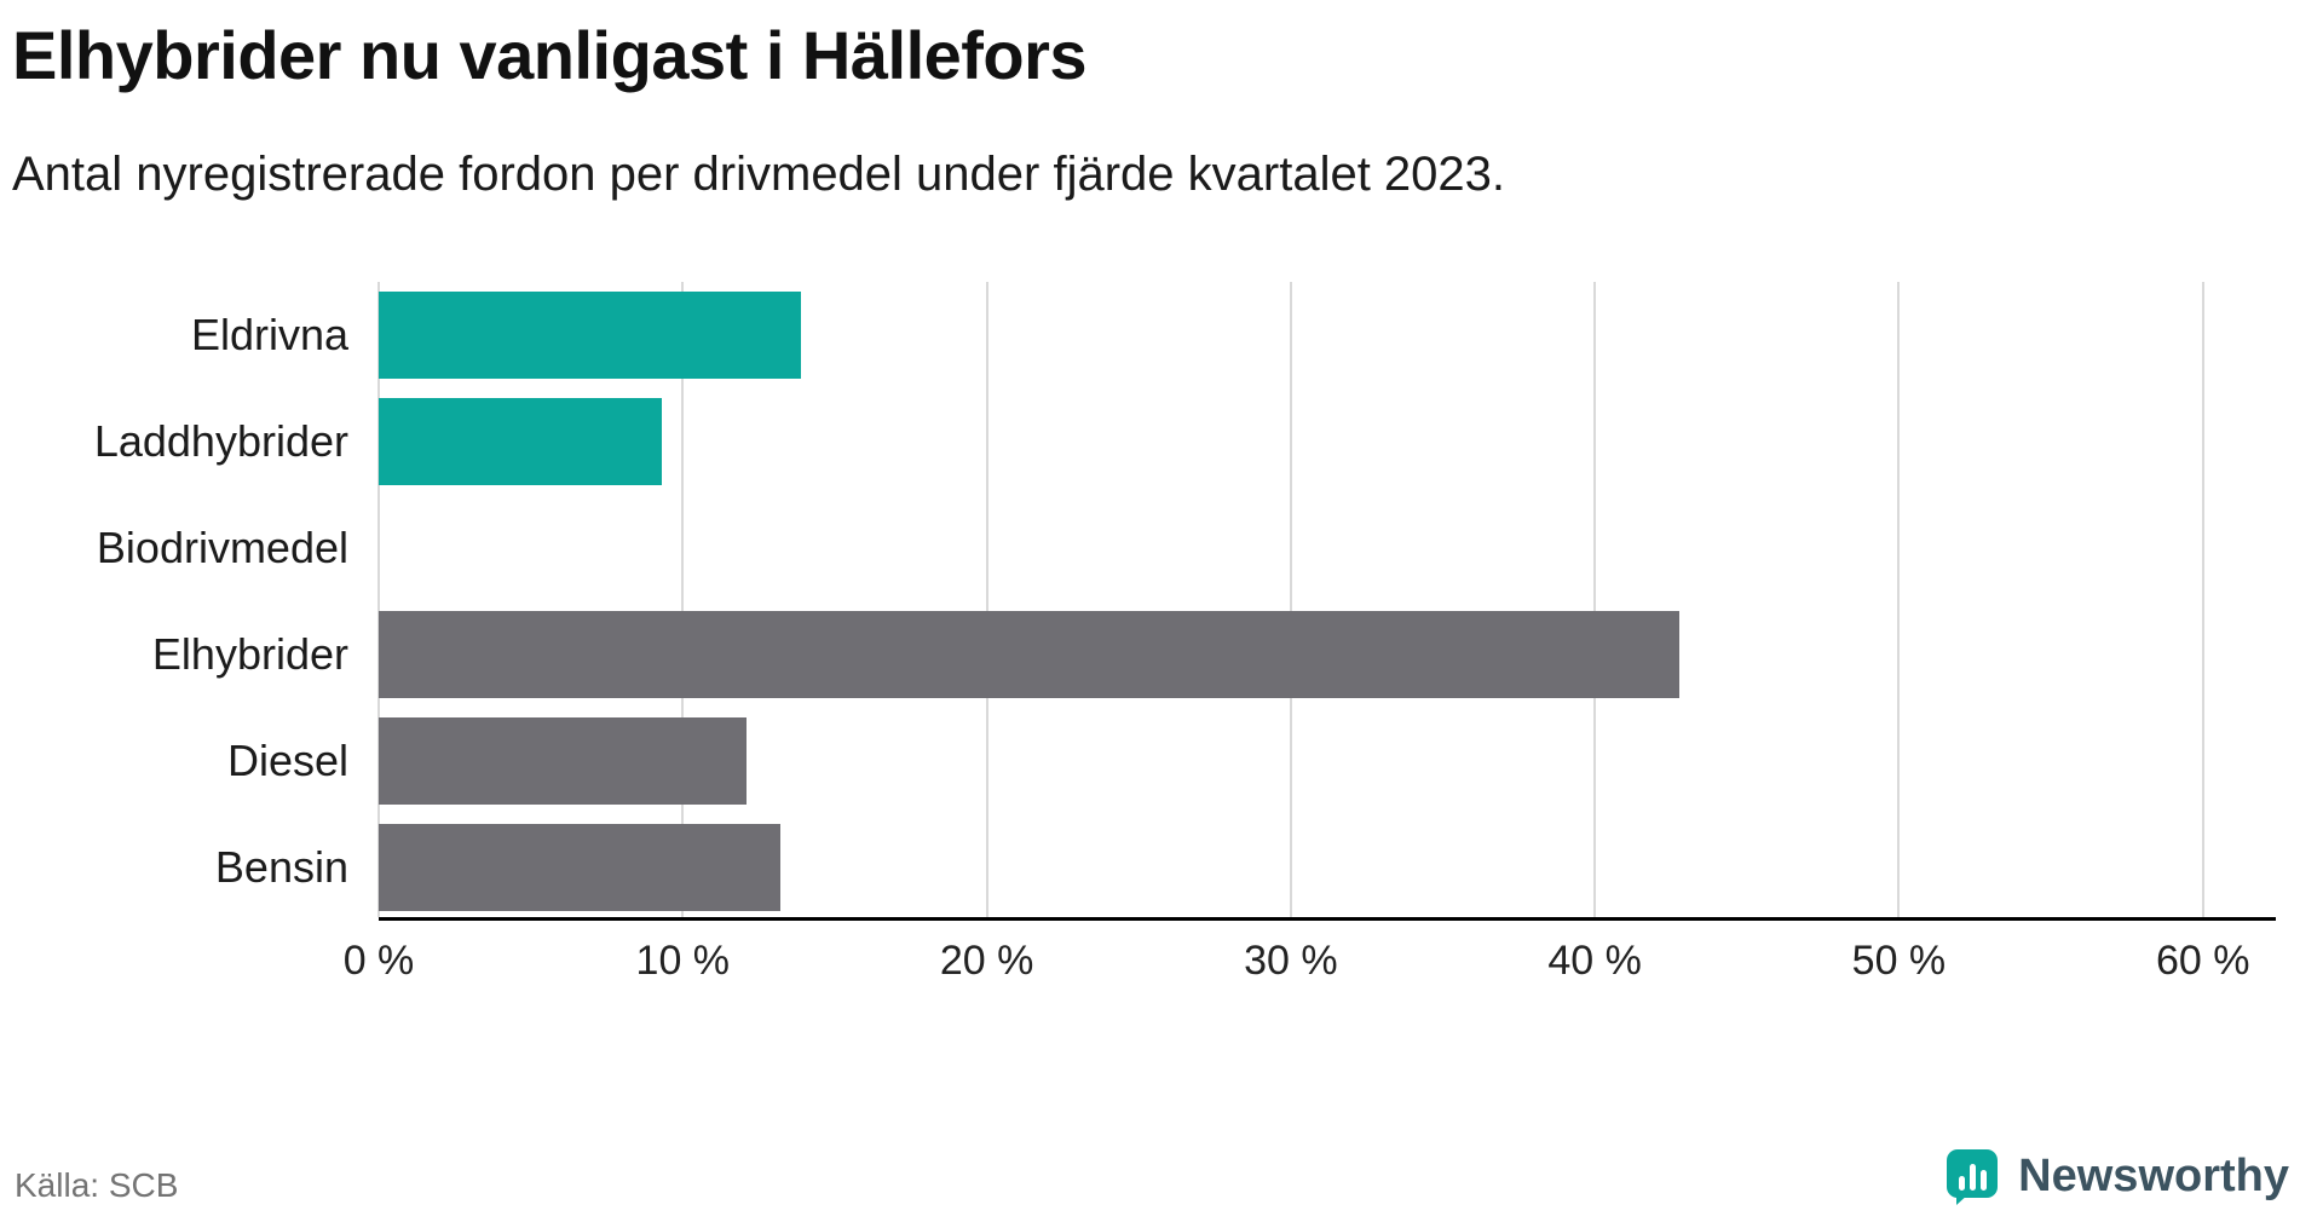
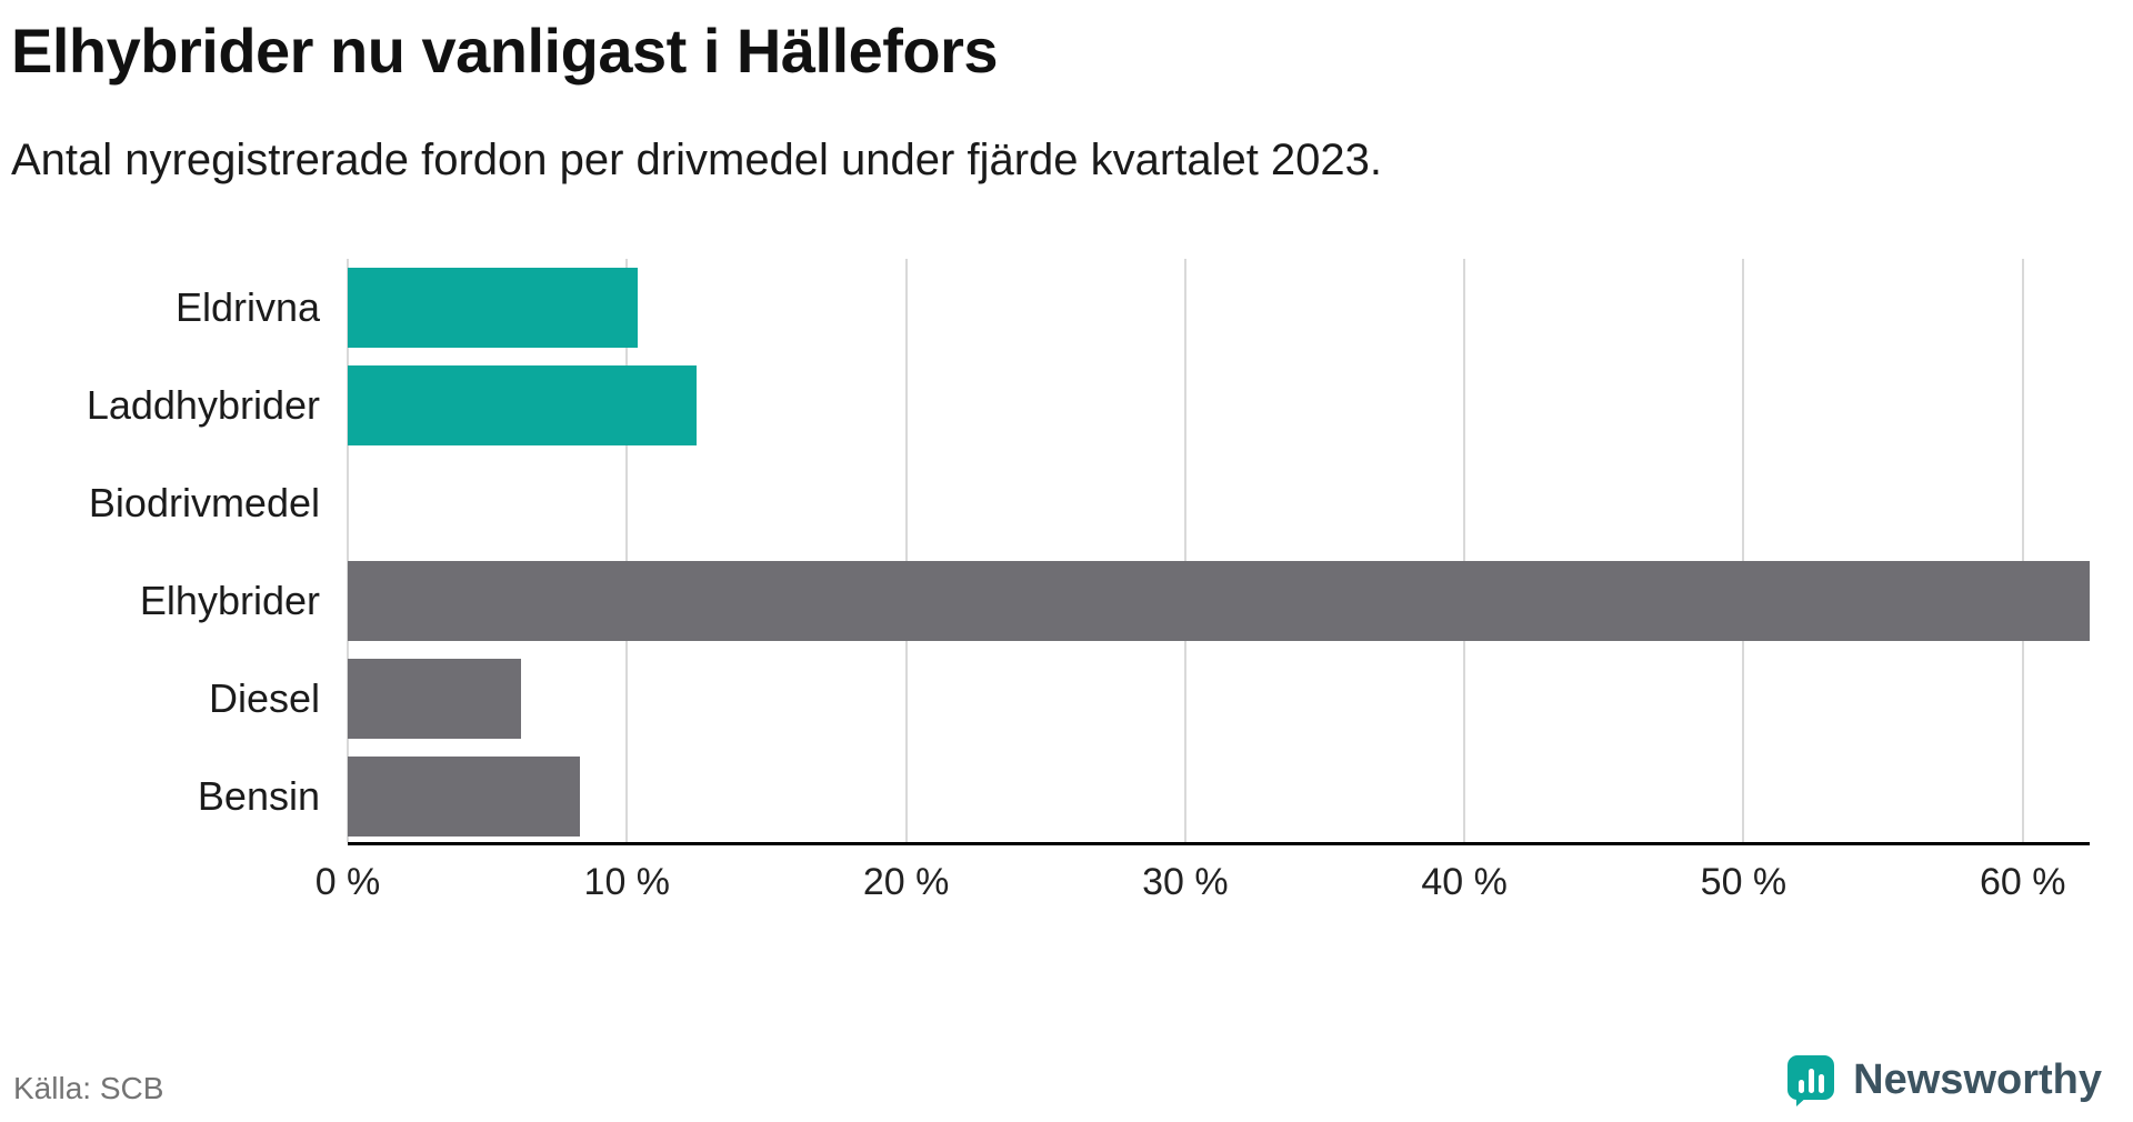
Eldrivna: 13.9% -> 10.4%
Laddhybrider: 9.3% -> 12.5%
Elhybrider: 42.8% -> 62.4%
Diesel: 12.1% -> 6.2%
Bensin: 13.2% -> 8.3%
